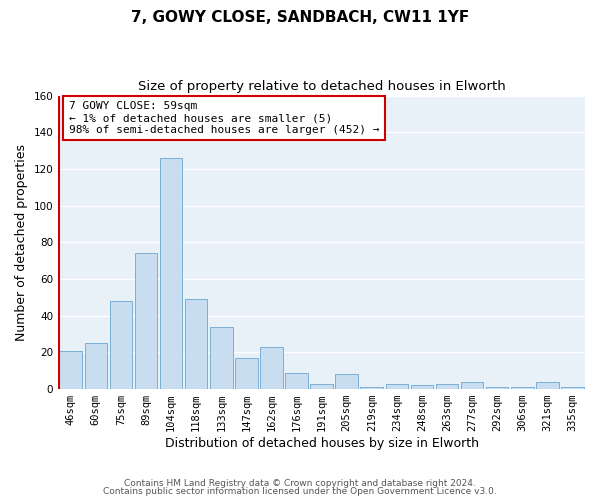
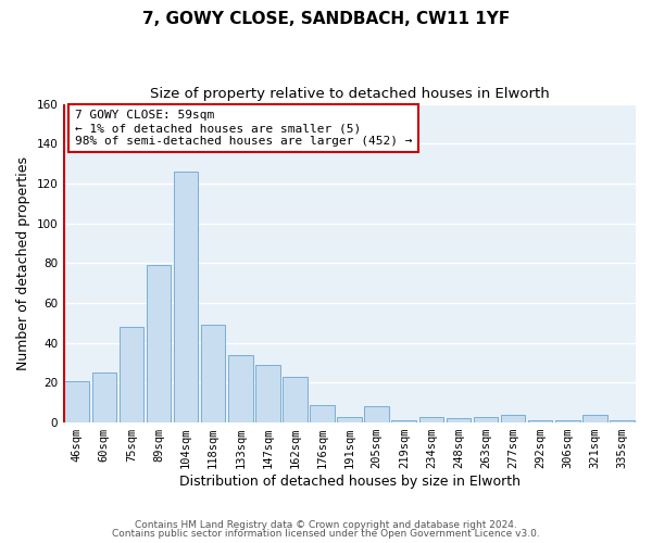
89sqm: 74 -> 79
147sqm: 17 -> 29
